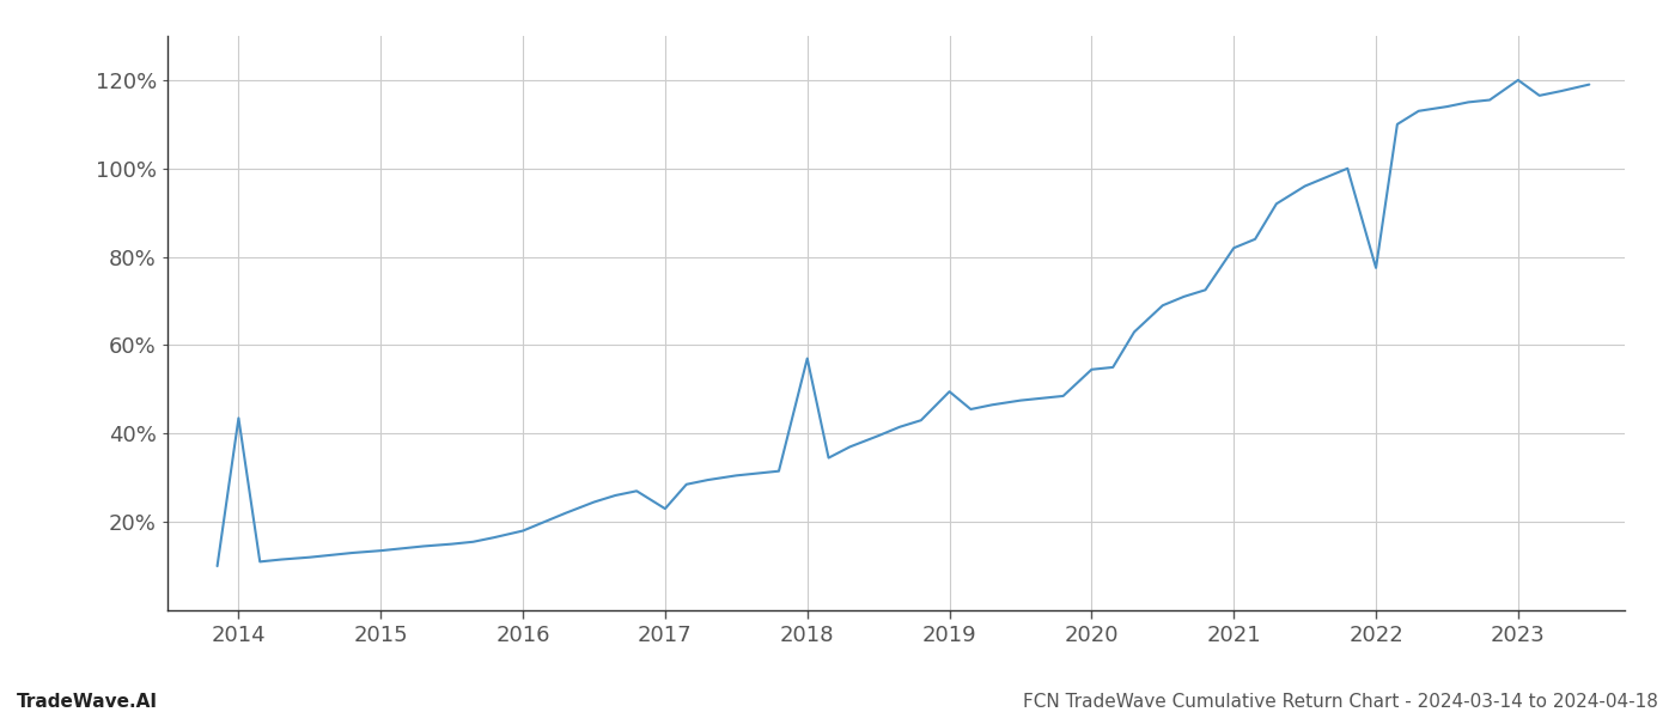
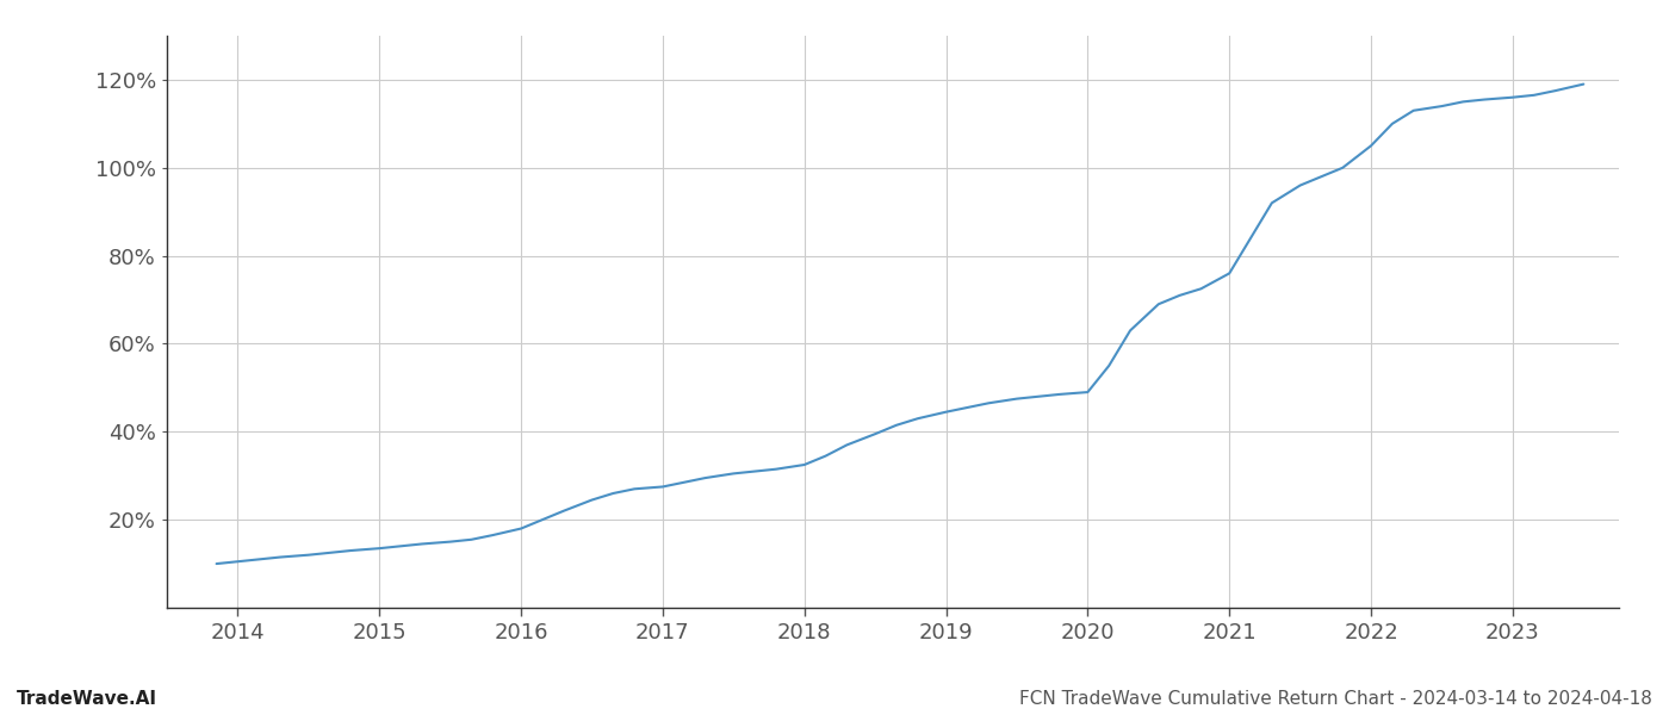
2014: 43.5% -> 10.5%
2017: 23.0% -> 27.5%
2018: 57.0% -> 32.5%
2019: 49.5% -> 44.5%
2020: 54.5% -> 49.0%
2021: 82.0% -> 76.0%
2022: 77.5% -> 105.0%
2023: 120.0% -> 116.0%
